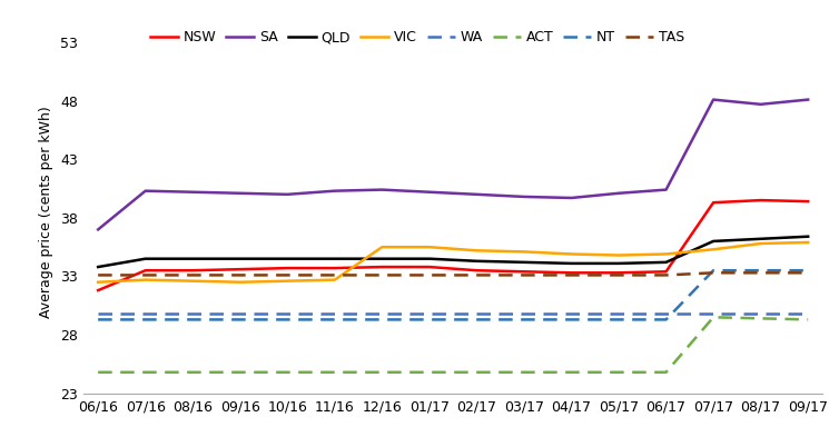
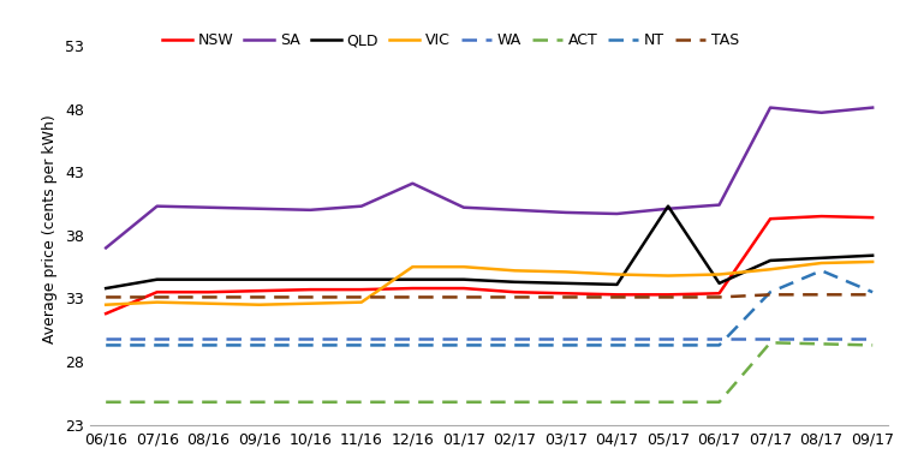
SA/12/16: 40.4 -> 42.1
QLD/05/17: 34.1 -> 40.3
NT/08/17: 33.5 -> 35.2
